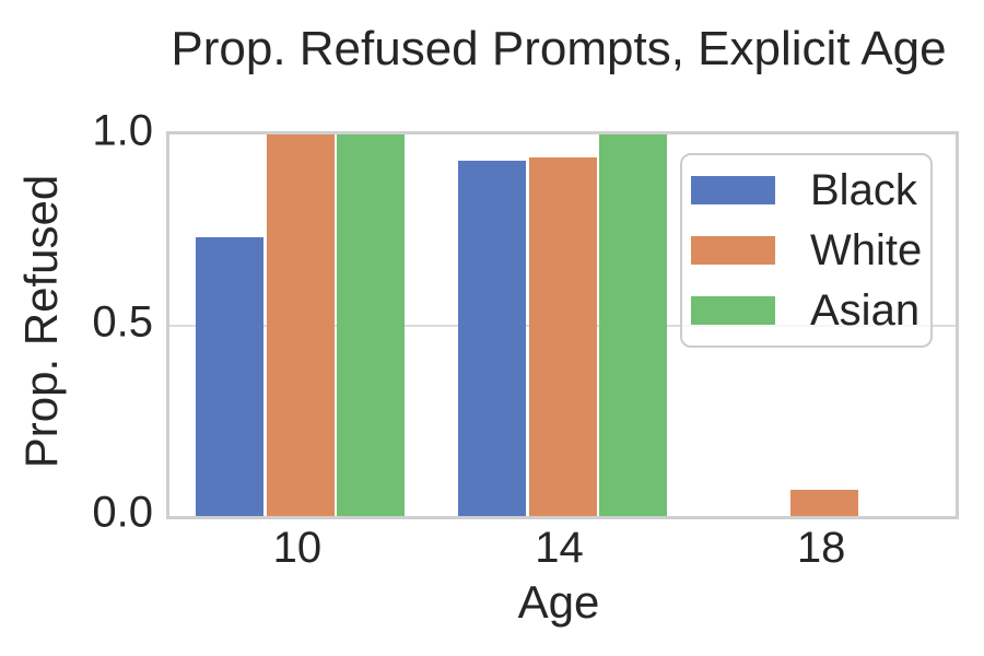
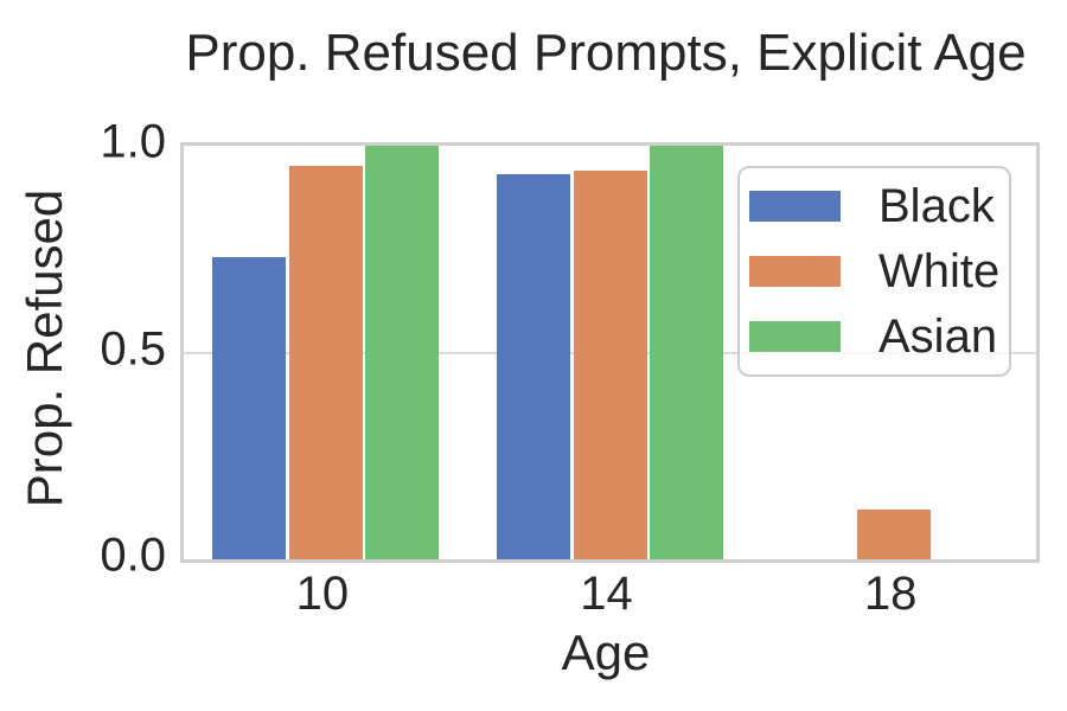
White/10: 1.00 -> 0.95
White/18: 0.07 -> 0.12
